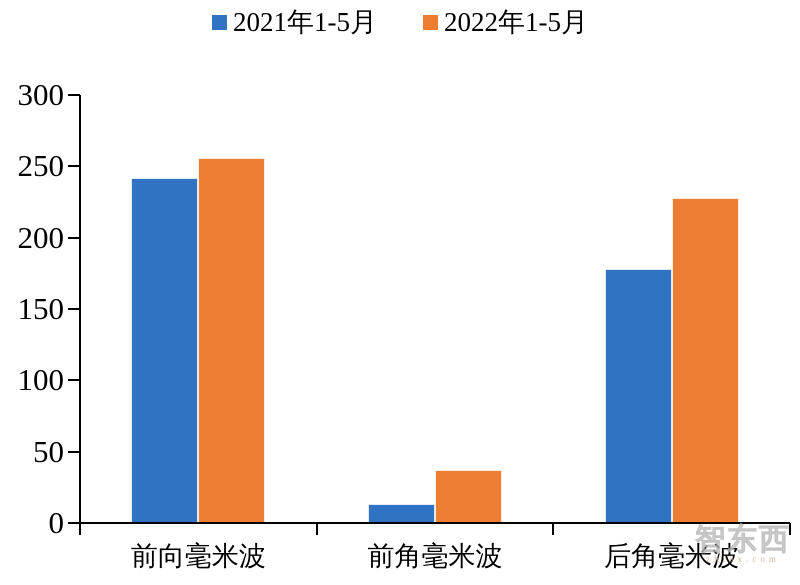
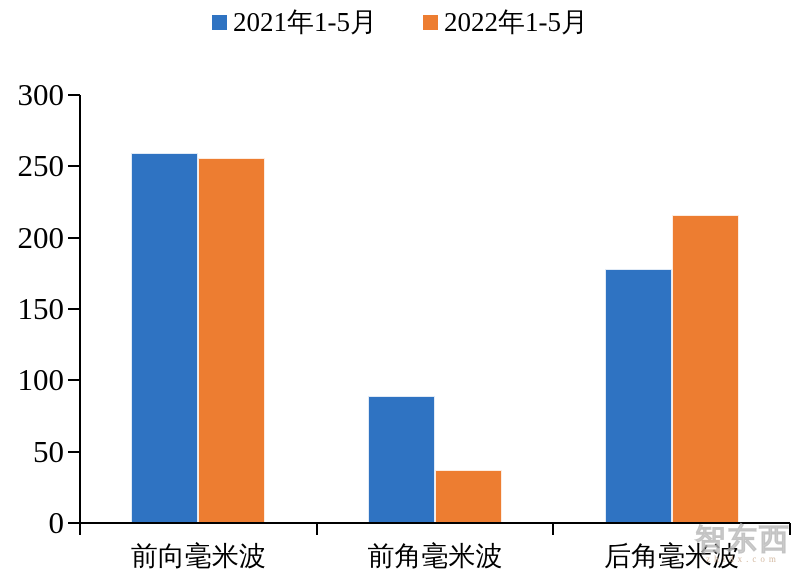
2021年1-5月/前向毫米波: 242 -> 259
2021年1-5月/前角毫米波: 13 -> 89
2022年1-5月/后角毫米波: 228 -> 216
